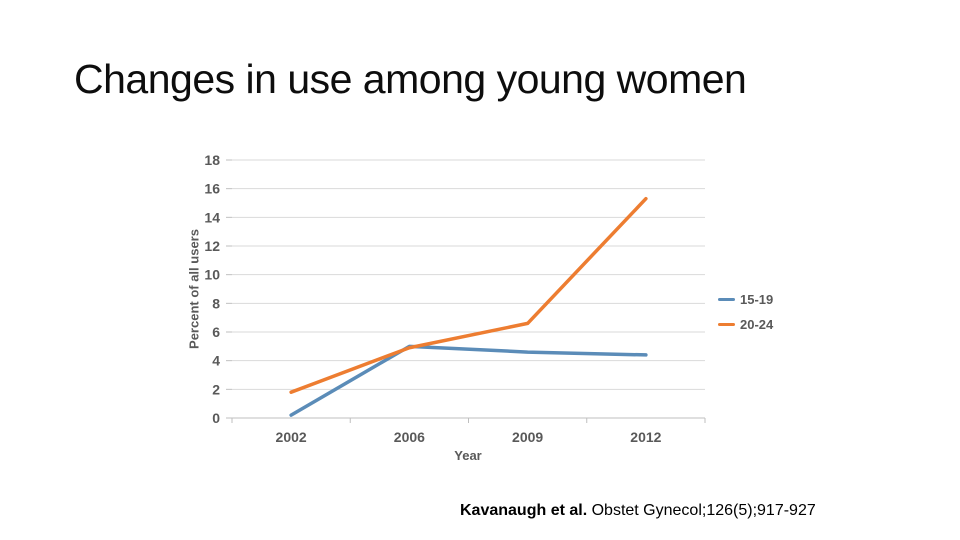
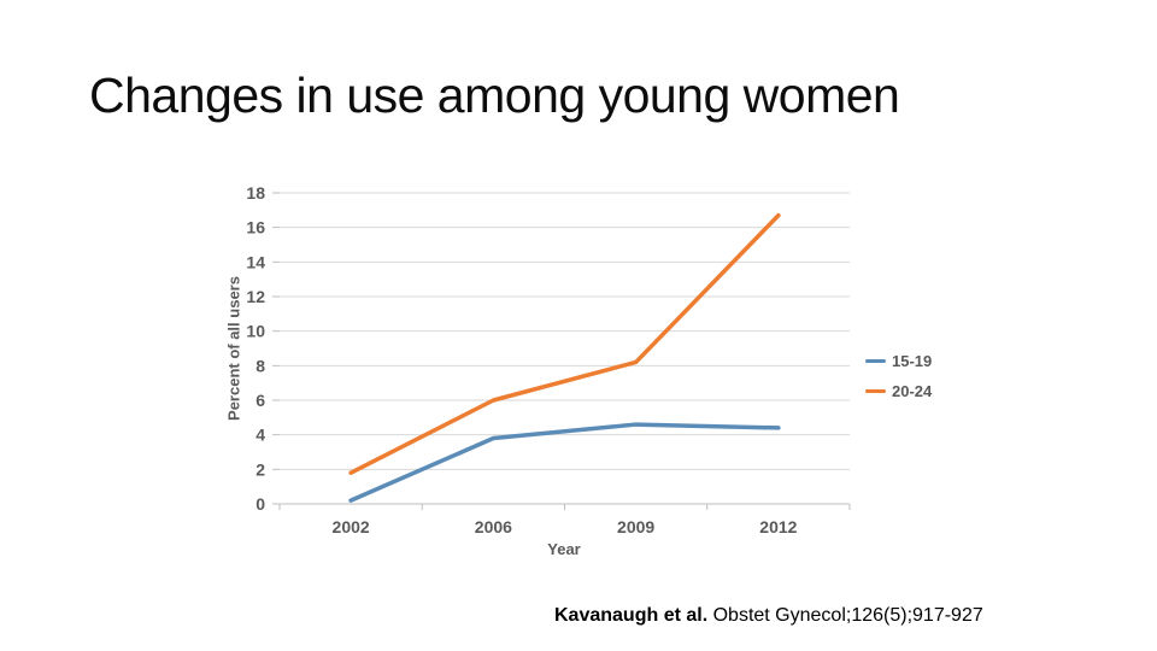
15-19/2006: 5.0 -> 3.8
20-24/2006: 4.9 -> 6.0
20-24/2009: 6.6 -> 8.2
20-24/2012: 15.3 -> 16.7
